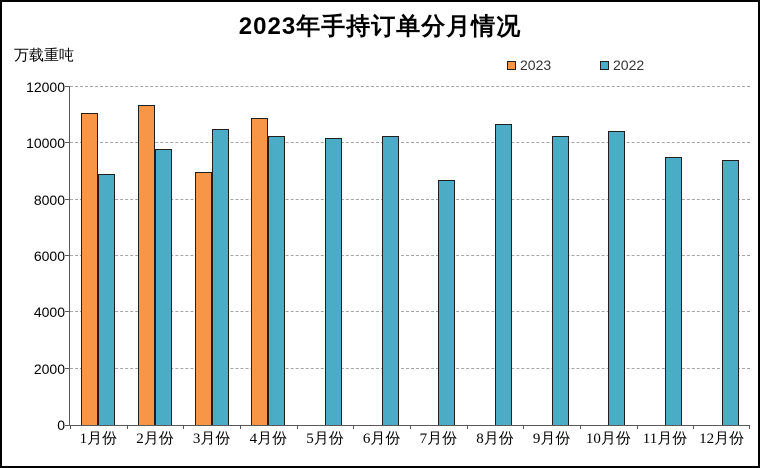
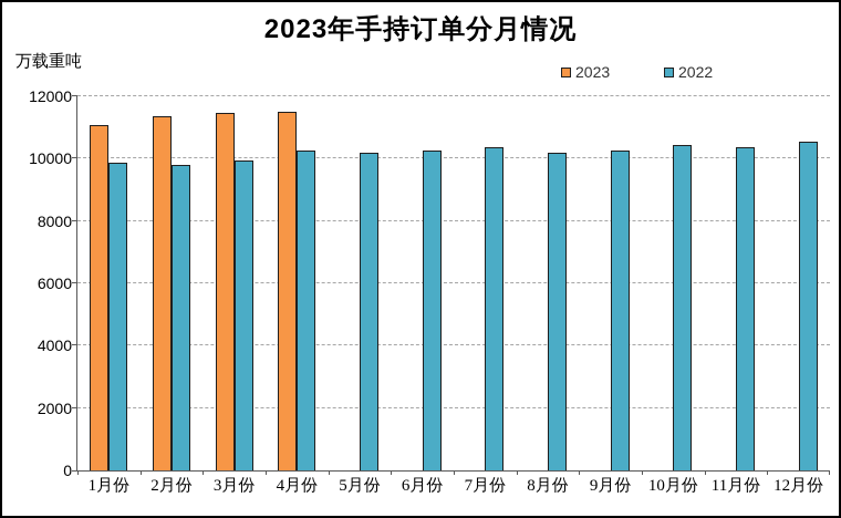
2022/1月份: 8900 -> 9900
2023/3月份: 9000 -> 11500
2022/3月份: 10500 -> 9900
2023/4月份: 10900 -> 11500
2022/7月份: 8700 -> 10400
2022/8月份: 10700 -> 10200
2022/11月份: 9500 -> 10400
2022/12月份: 9400 -> 10600
